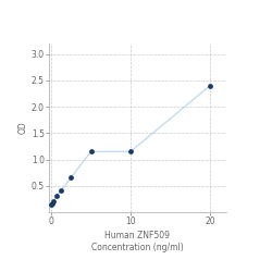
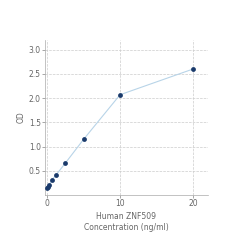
10: 1.15 -> 2.07
20: 2.40 -> 2.60
